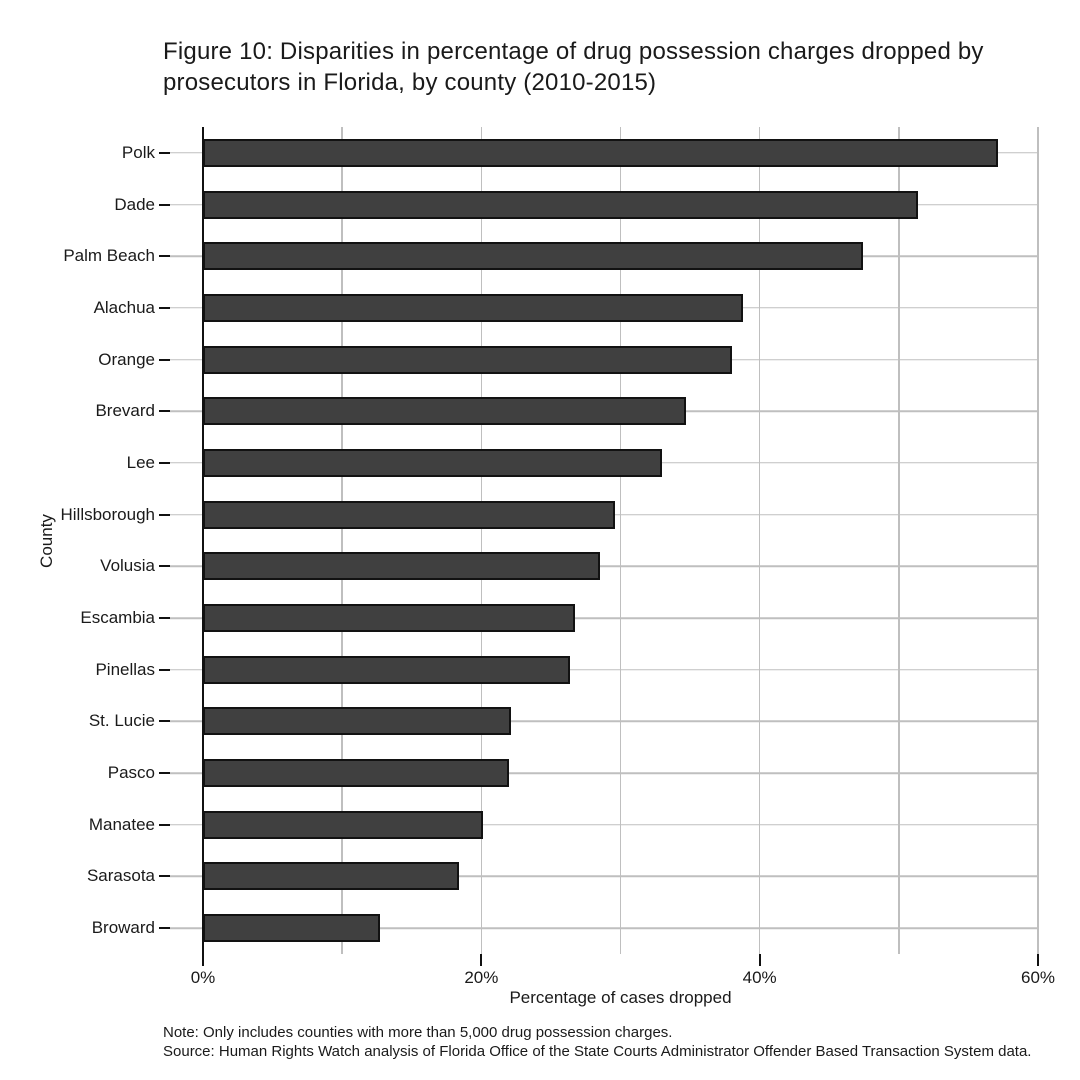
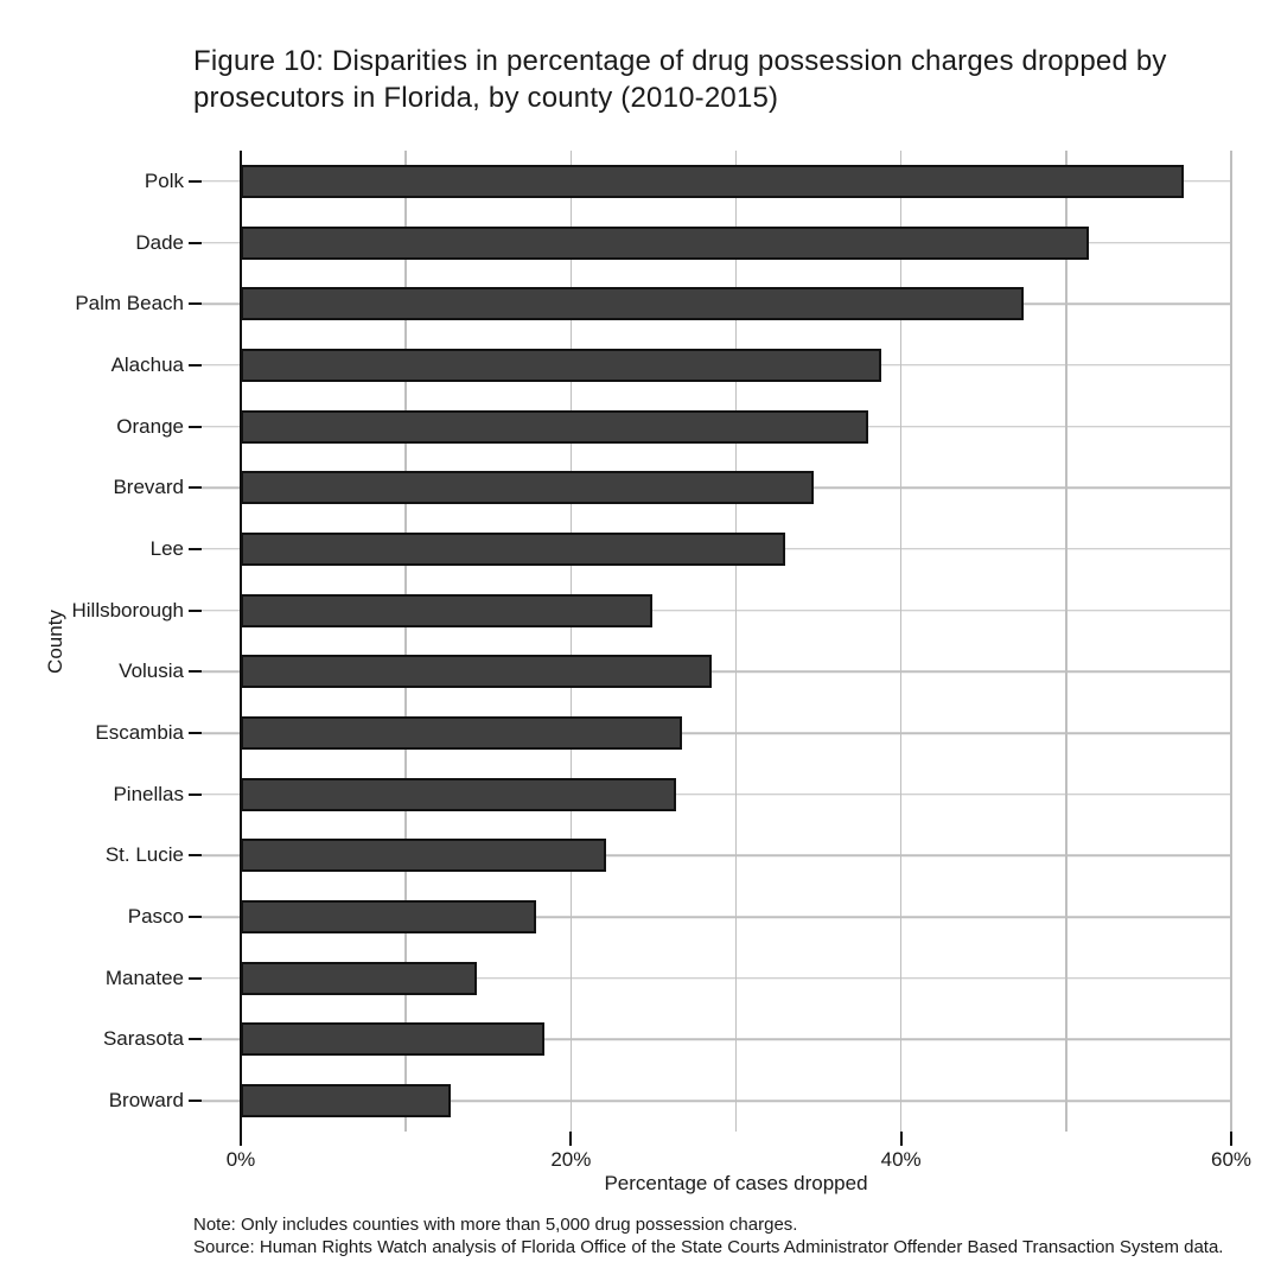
Hillsborough: 29.6% -> 24.9%
Pasco: 22.0% -> 17.9%
Manatee: 20.1% -> 14.3%
